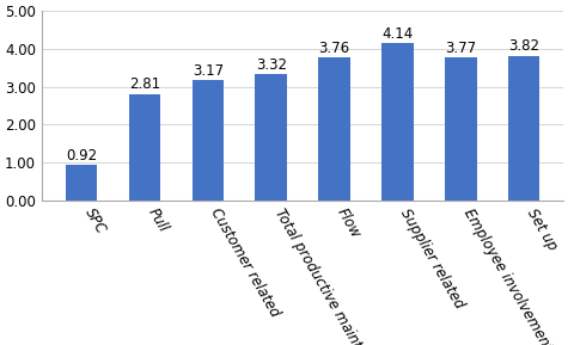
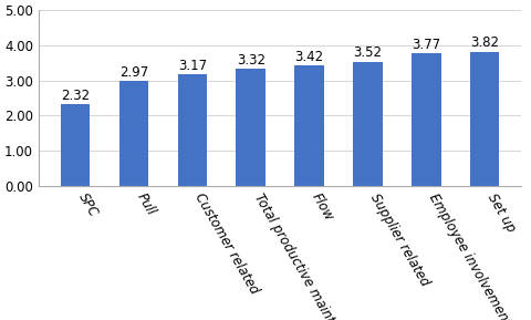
SPC: 0.92 -> 2.32
Pull: 2.81 -> 2.97
Flow: 3.76 -> 3.42
Supplier related: 4.14 -> 3.52
